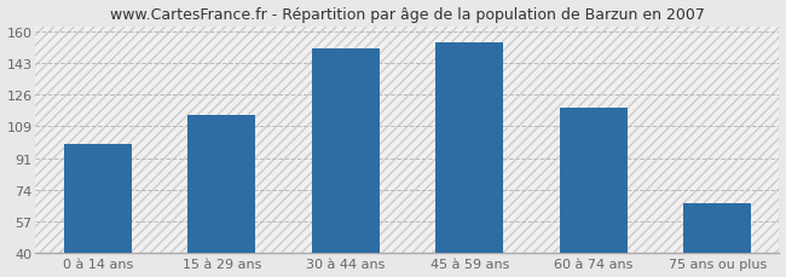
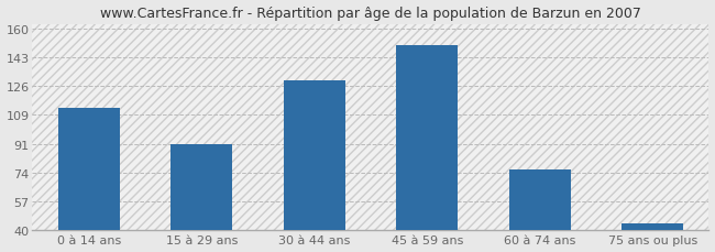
0 à 14 ans: 99 -> 113
15 à 29 ans: 115 -> 91
30 à 44 ans: 151 -> 129
45 à 59 ans: 154 -> 150
60 à 74 ans: 119 -> 76
75 ans ou plus: 67 -> 44
